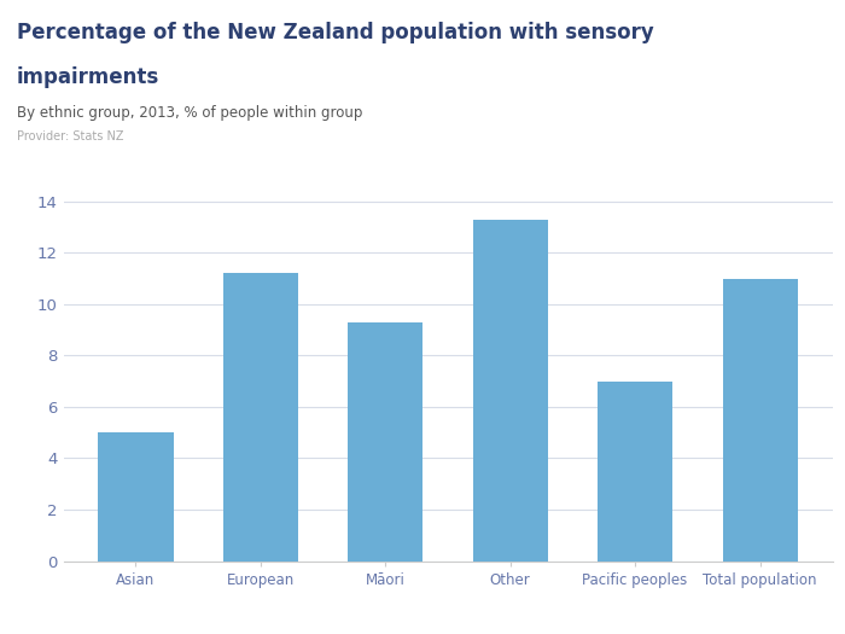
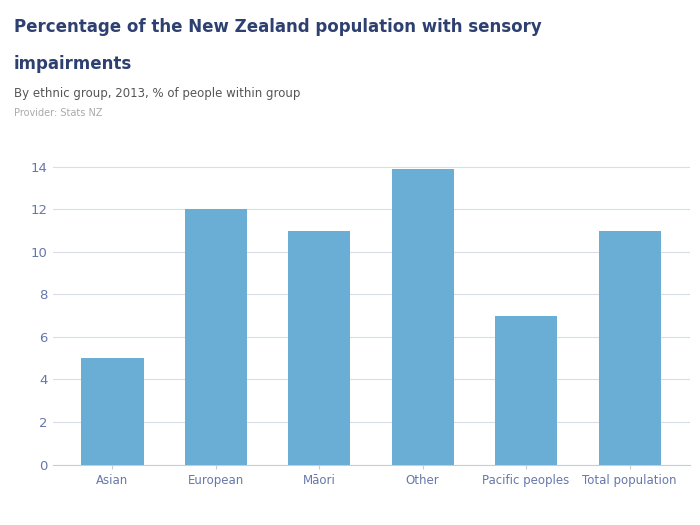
European: 11.2 -> 12.0
Māori: 9.3 -> 11.0
Other: 13.3 -> 13.9
